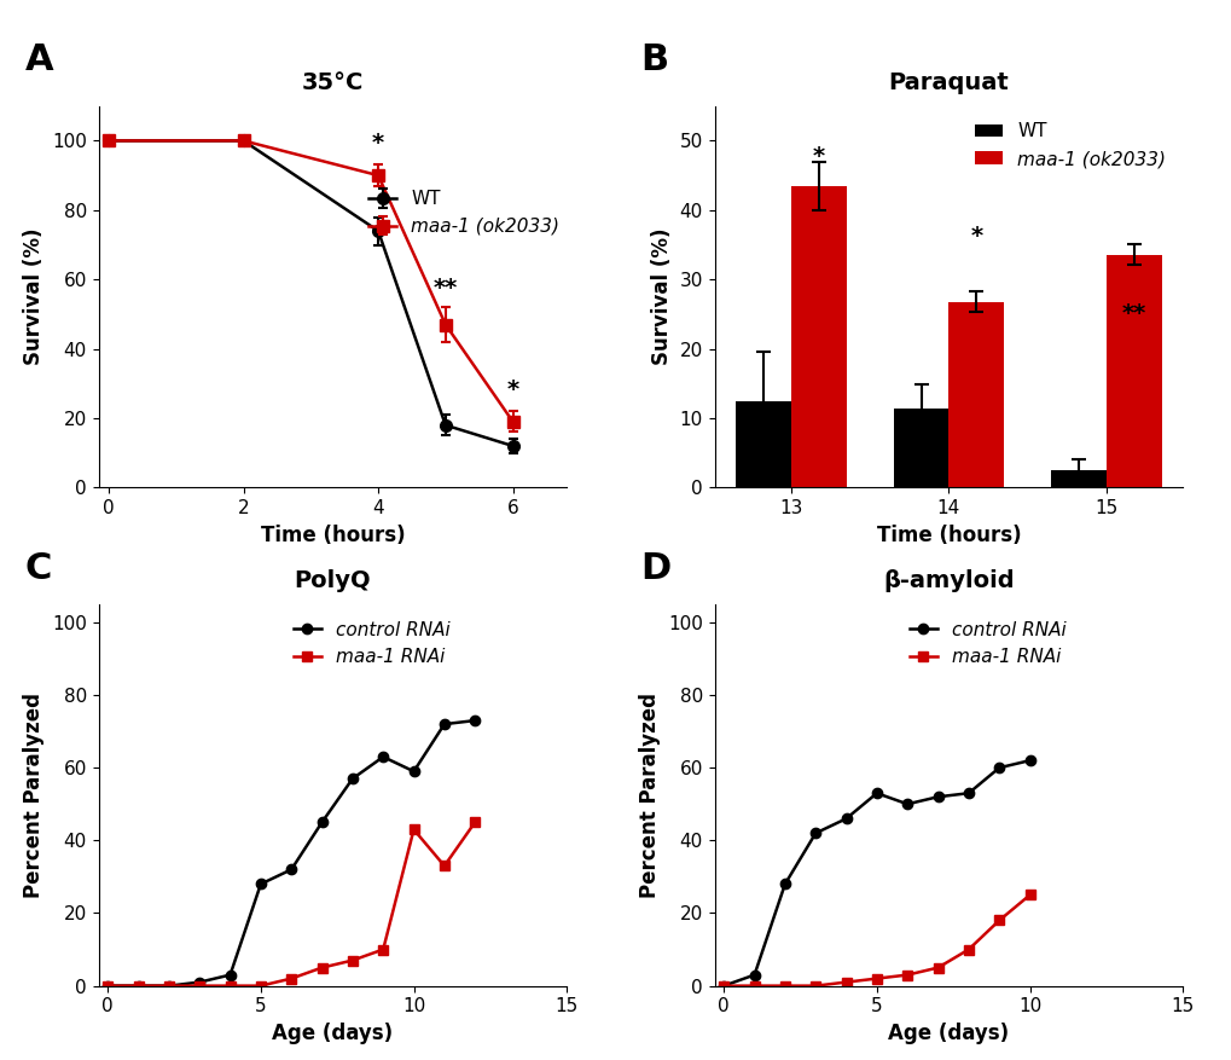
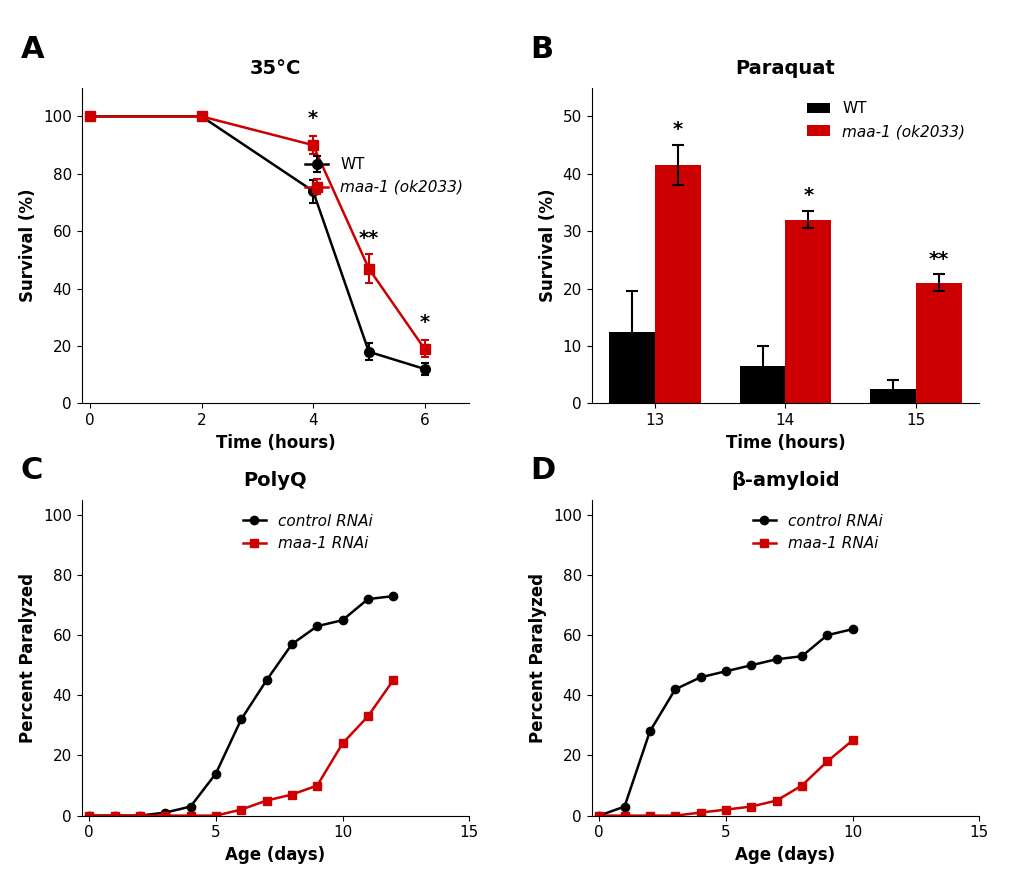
Paraquat/maa-1 (ok2033)/13: 43.4 -> 41.5
Paraquat/WT/14: 11.4 -> 6.5
Paraquat/maa-1 (ok2033)/14: 26.8 -> 32.0
Paraquat/maa-1 (ok2033)/15: 33.6 -> 21.0
PolyQ/control RNAi/5: 28 -> 14
PolyQ/control RNAi/10: 59 -> 65
PolyQ/maa-1 RNAi/10: 43 -> 24
β-amyloid/control RNAi/5: 53 -> 48
